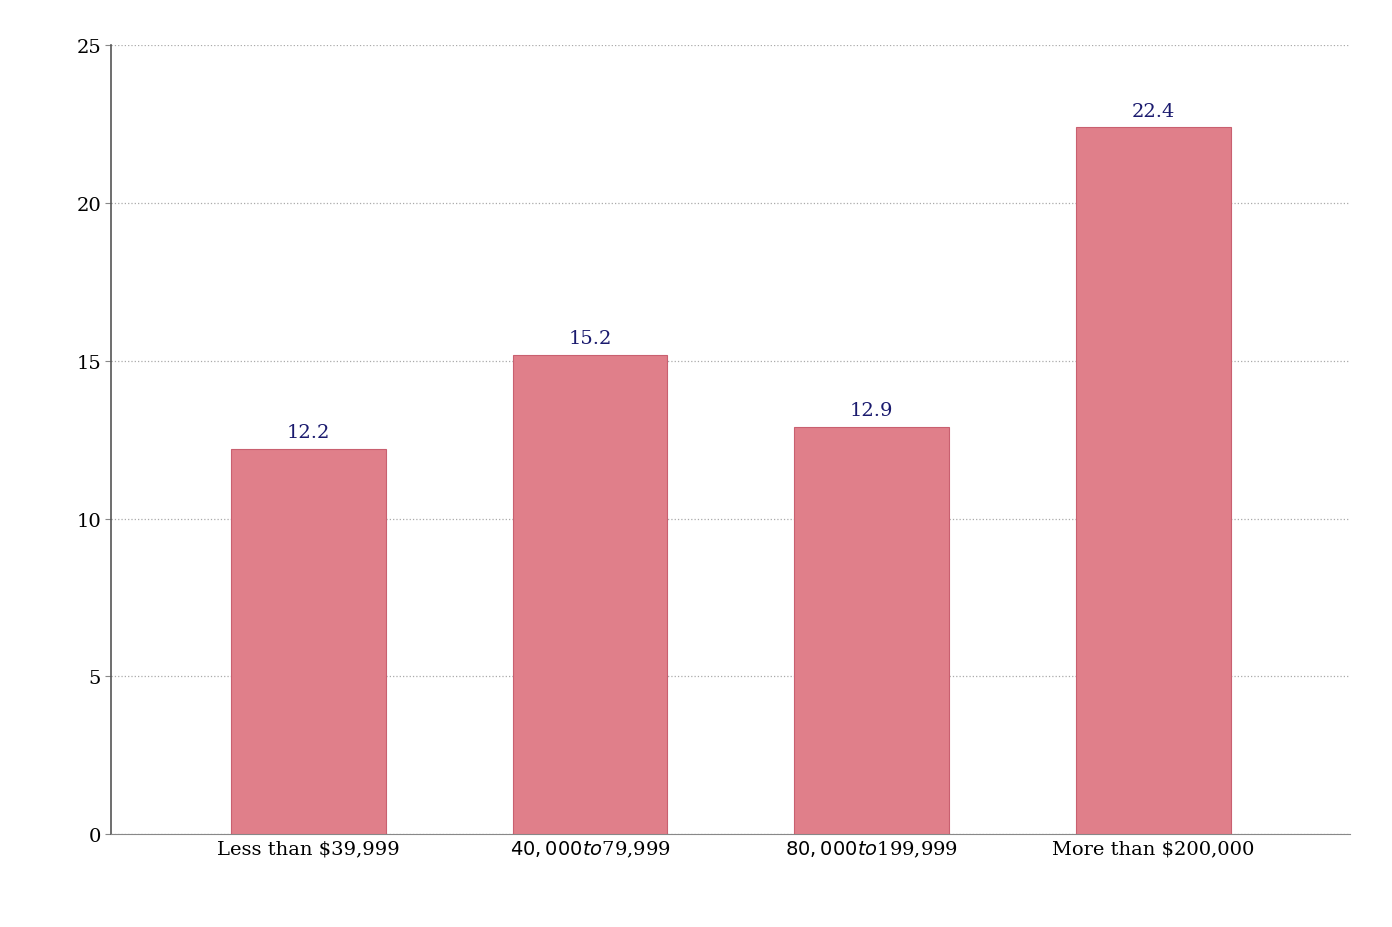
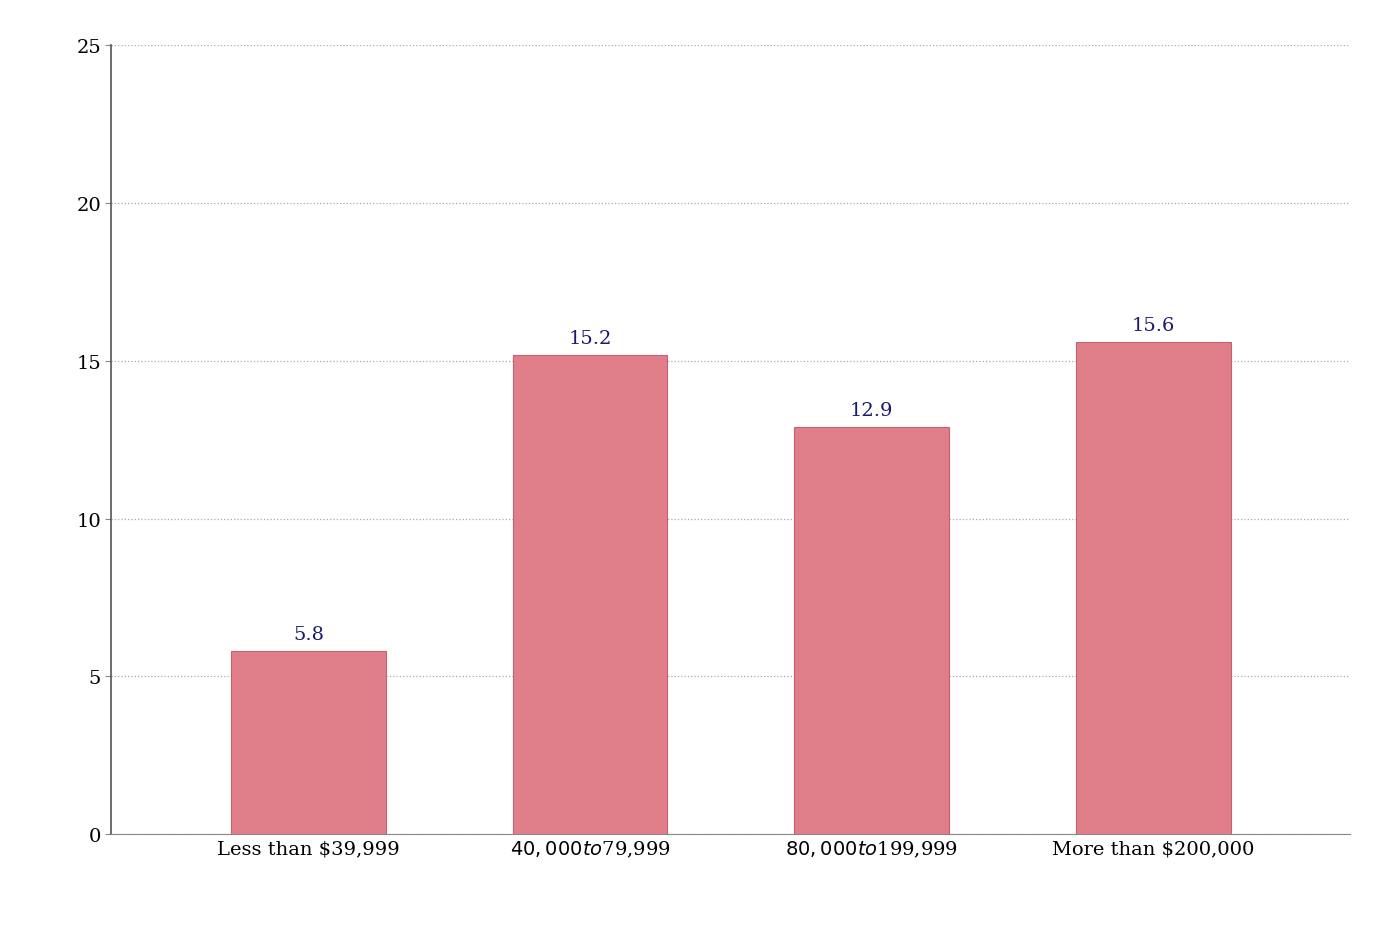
Less than $39,999: 12.2 -> 5.8
More than $200,000: 22.4 -> 15.6
